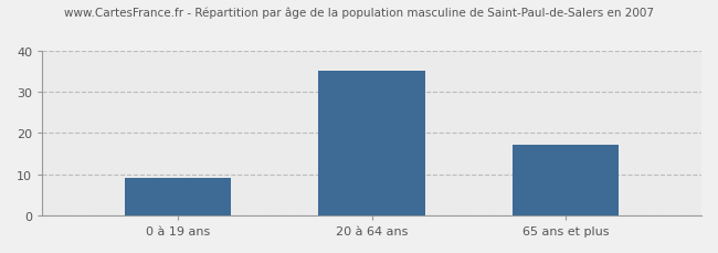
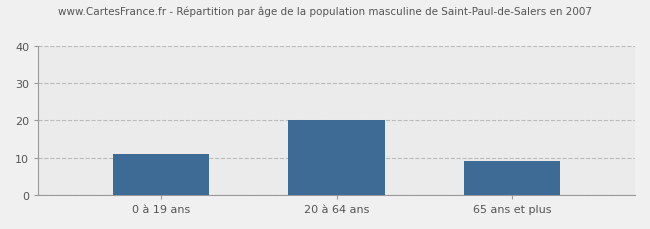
0 à 19 ans: 9 -> 11
20 à 64 ans: 35 -> 20
65 ans et plus: 17 -> 9
